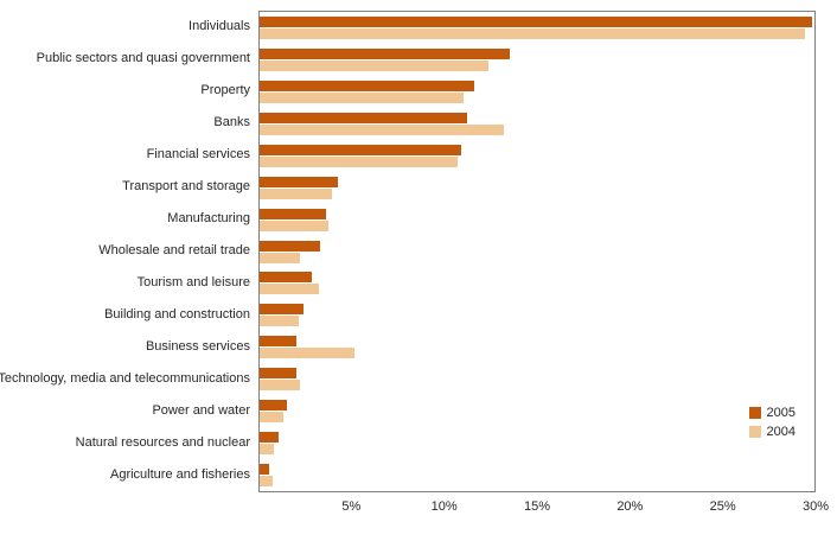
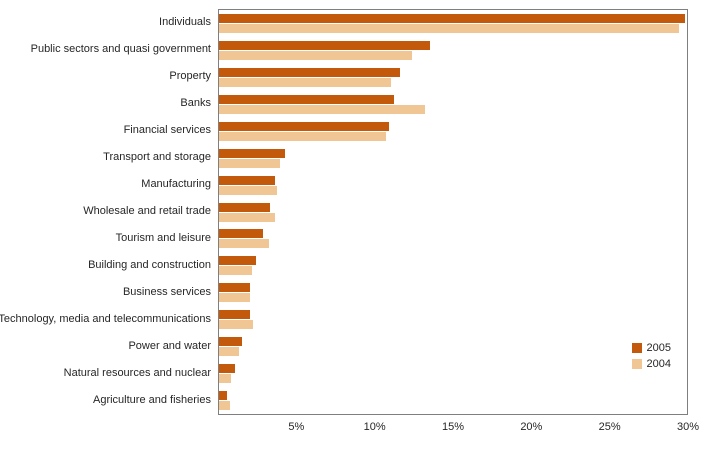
2004/Wholesale and retail trade: 2.2% -> 3.6%
2004/Business services: 5.1% -> 2.0%
